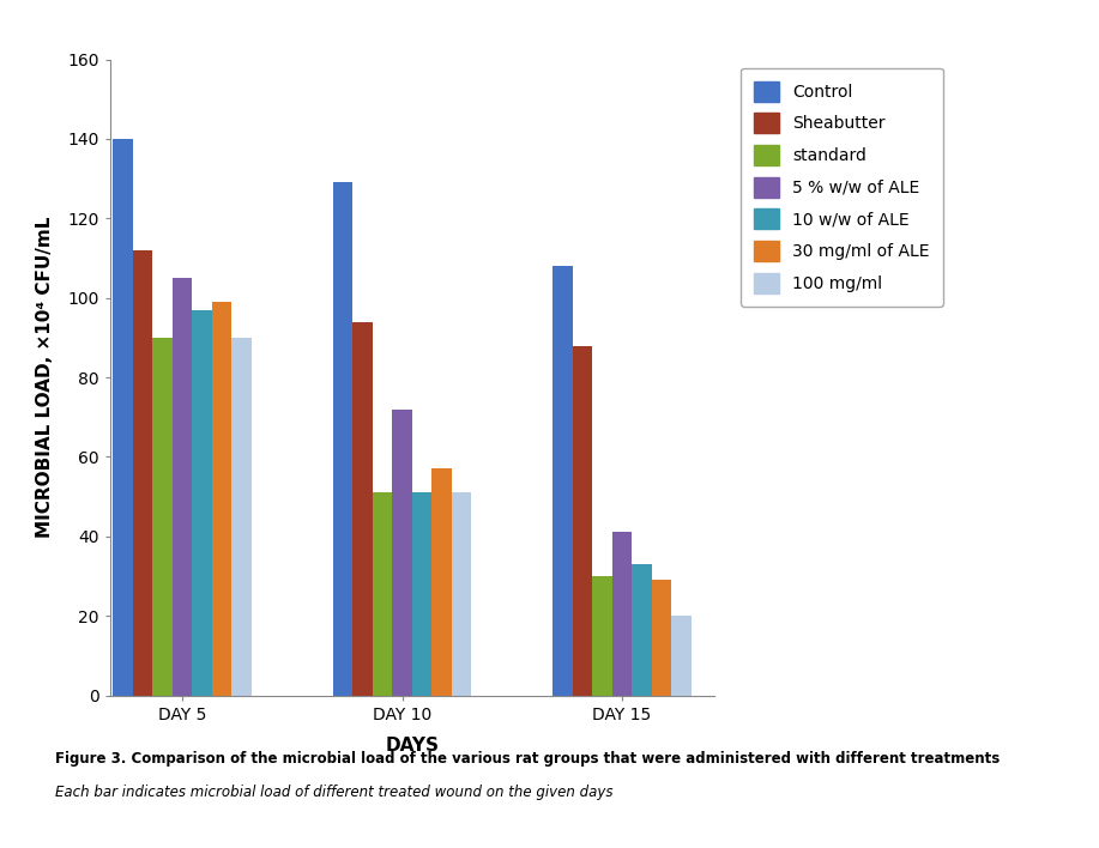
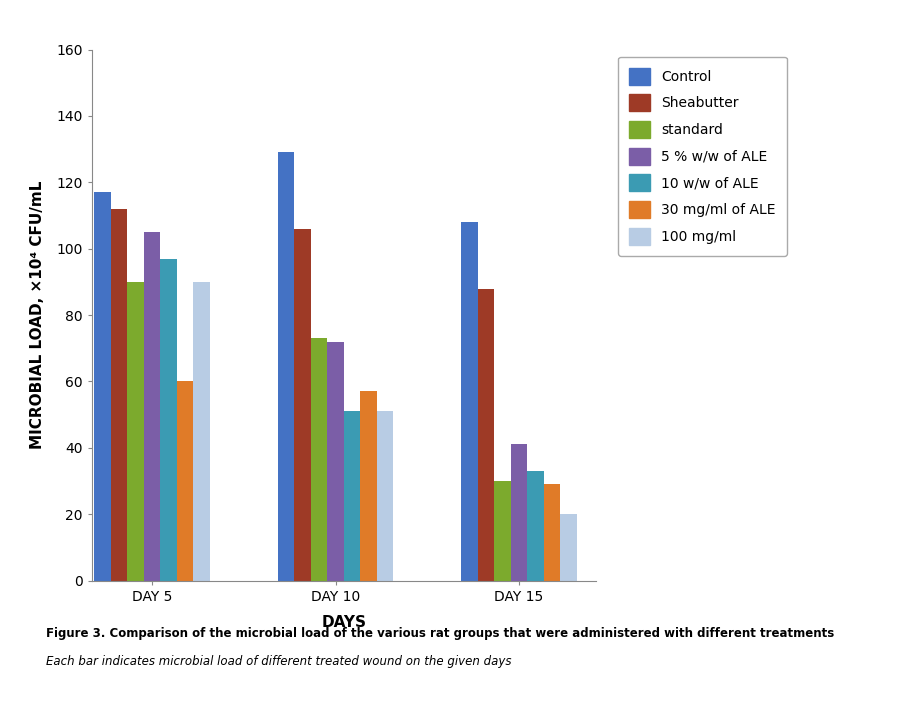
Control/DAY 5: 140 -> 117
30 mg/ml of ALE/DAY 5: 99 -> 60
Sheabutter/DAY 10: 94 -> 106
standard/DAY 10: 51 -> 73
